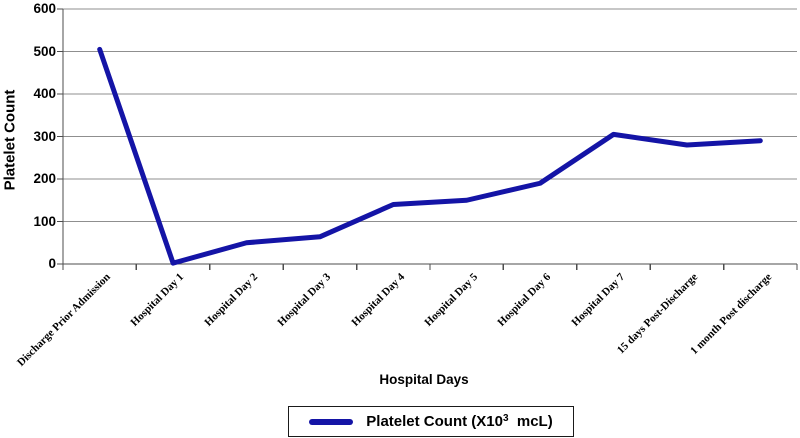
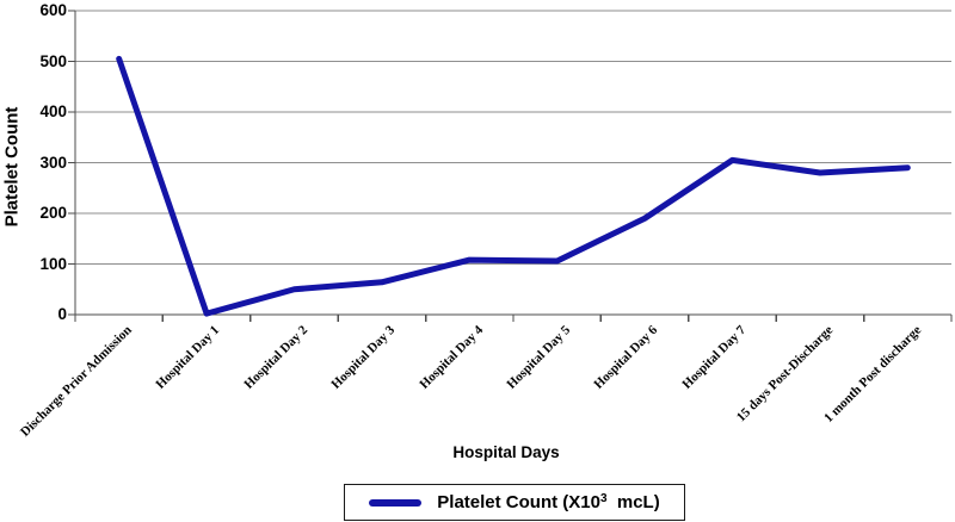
Hospital Day 4: 140 -> 110
Hospital Day 5: 150 -> 110
